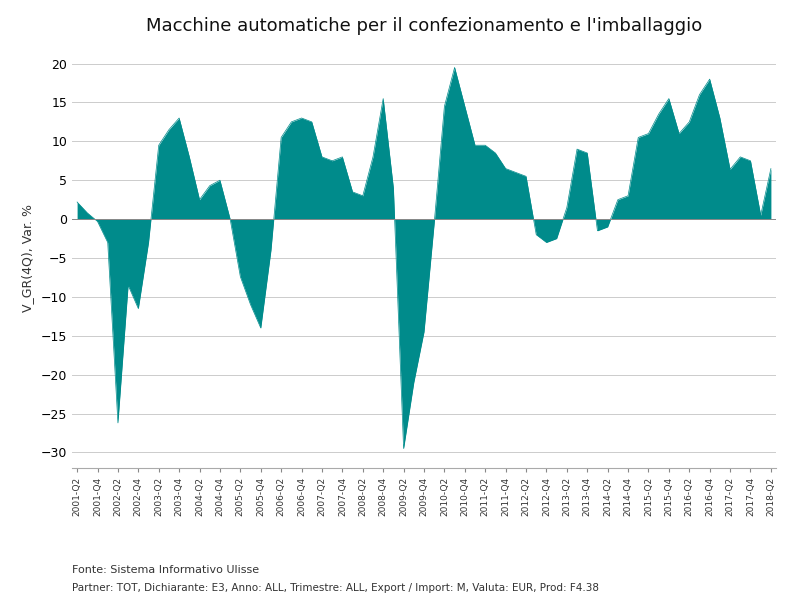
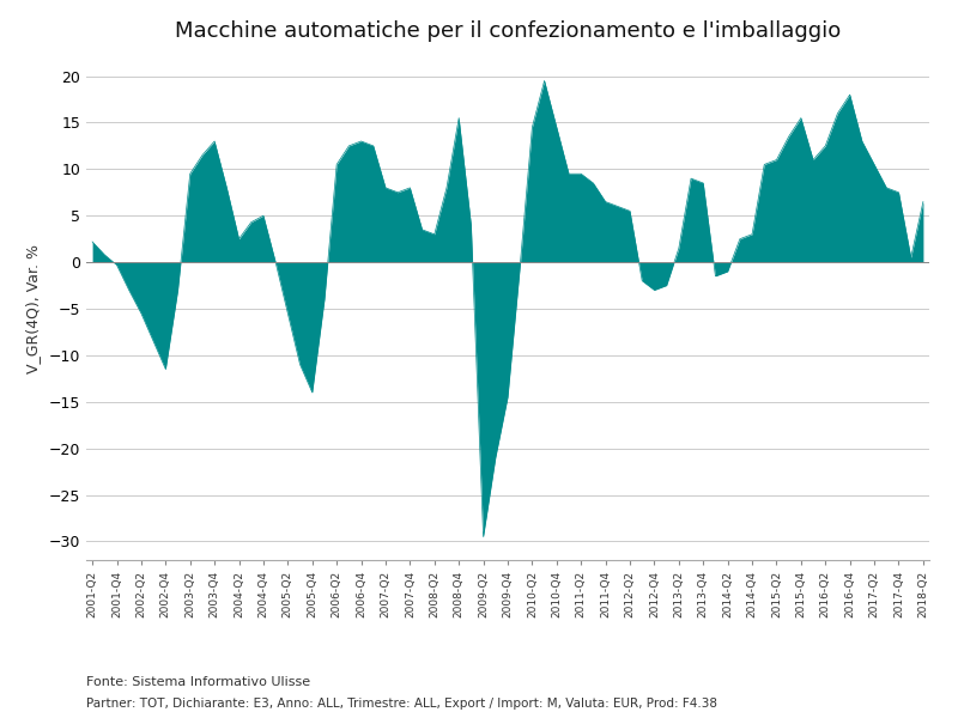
2002-Q2: -26.2 -> -5.5
2005-Q2: -7.4 -> -5.5
2017-Q2: 6.4 -> 10.5
